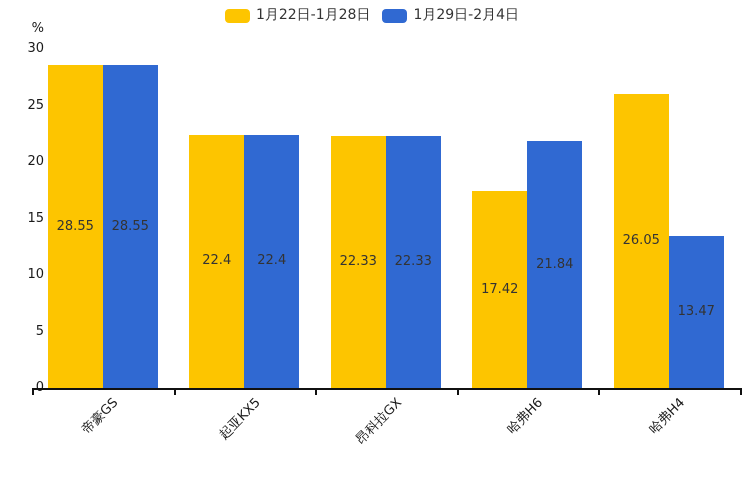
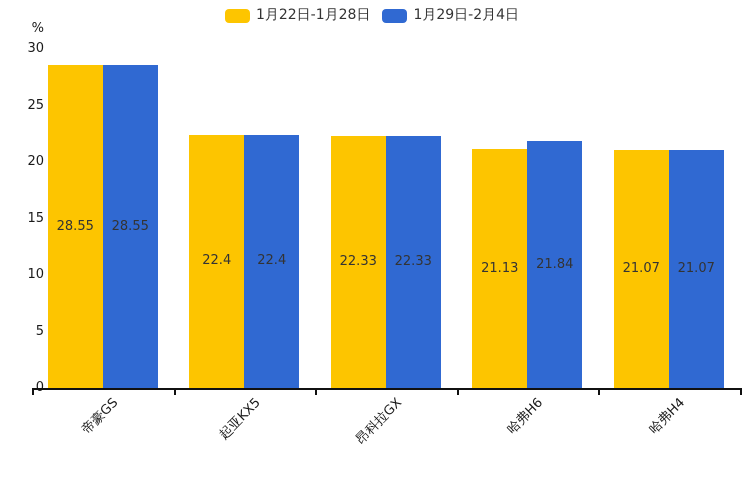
1月22日-1月28日/哈弗H6: 17.42 -> 21.13
1月22日-1月28日/哈弗H4: 26.05 -> 21.07
1月29日-2月4日/哈弗H4: 13.47 -> 21.07
